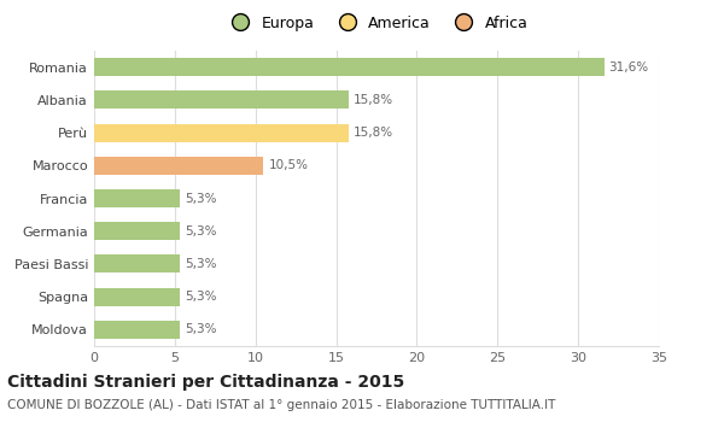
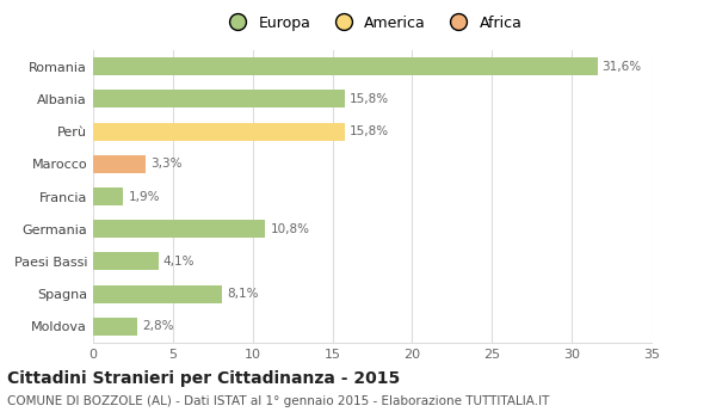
Marocco: 10,5% -> 3,3%
Francia: 5,3% -> 1,9%
Germania: 5,3% -> 10,8%
Paesi Bassi: 5,3% -> 4,1%
Spagna: 5,3% -> 8,1%
Moldova: 5,3% -> 2,8%
